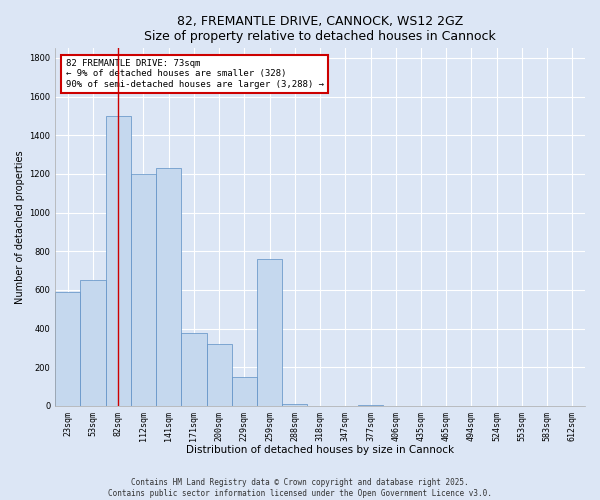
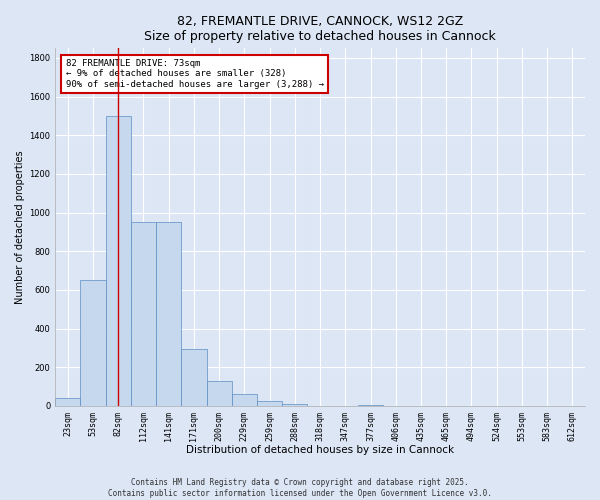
23sqm: 590 -> 40
112sqm: 1200 -> 950
141sqm: 1230 -> 950
171sqm: 380 -> 300
200sqm: 320 -> 130
229sqm: 150 -> 60
259sqm: 760 -> 20
